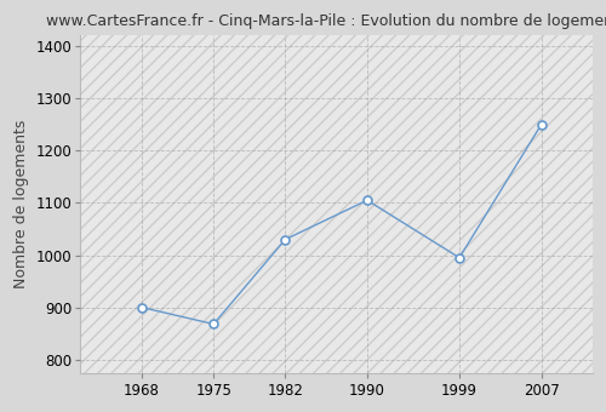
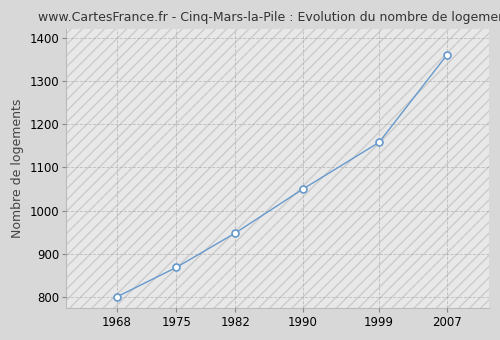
1968: 900 -> 800
1982: 1030 -> 948
1990: 1105 -> 1050
1999: 995 -> 1158
2007: 1250 -> 1360
